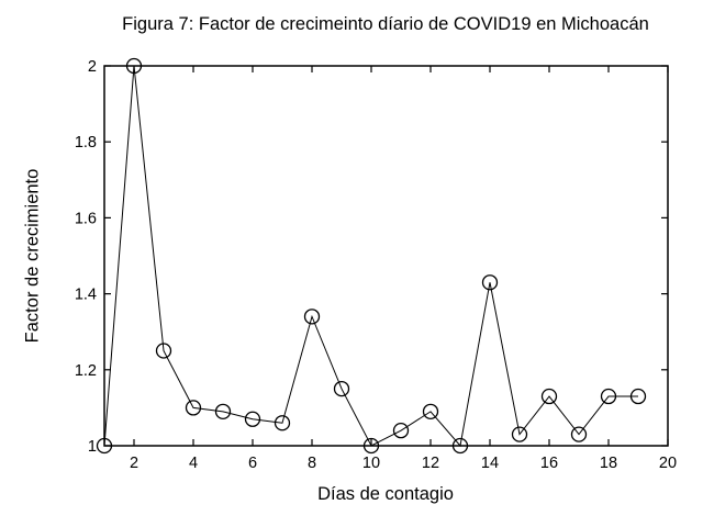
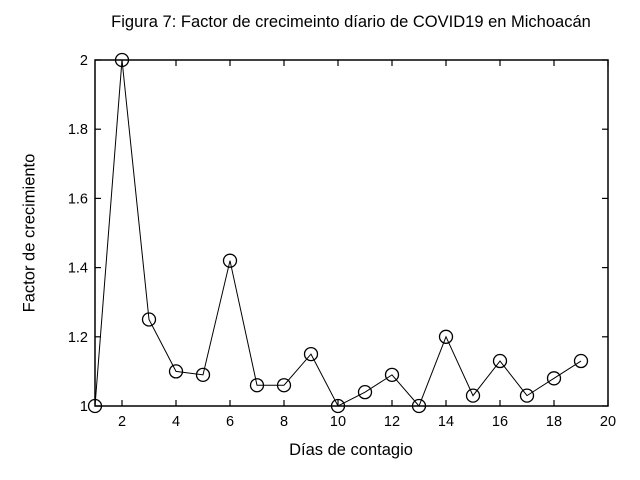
6: 1.07 -> 1.42
8: 1.34 -> 1.06
14: 1.43 -> 1.20
18: 1.13 -> 1.08
